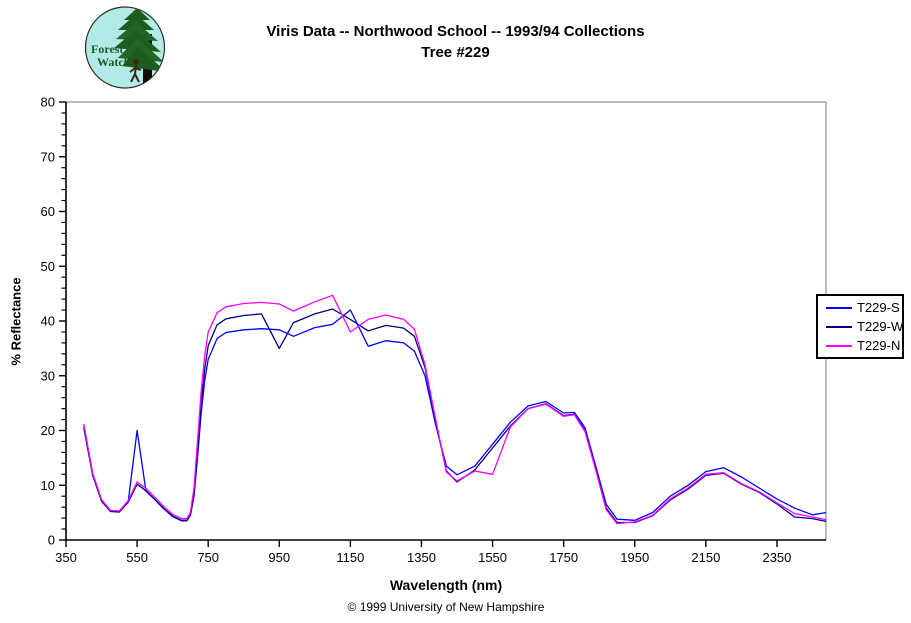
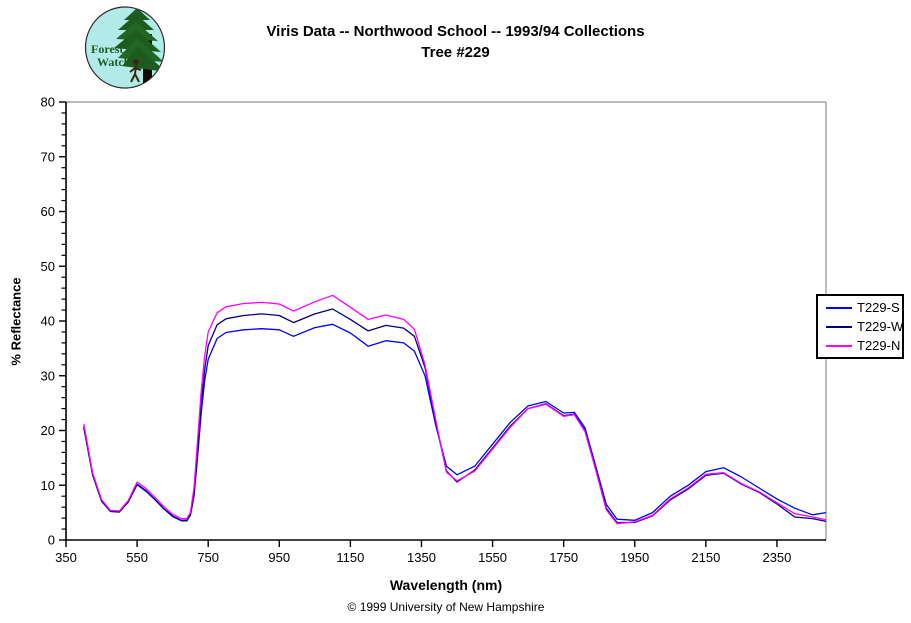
T229-S/550: 20 -> 10
T229-W/950: 35 -> 41
T229-S/1150: 42 -> 38
T229-N/1150: 38 -> 42
T229-N/1550: 12 -> 17
